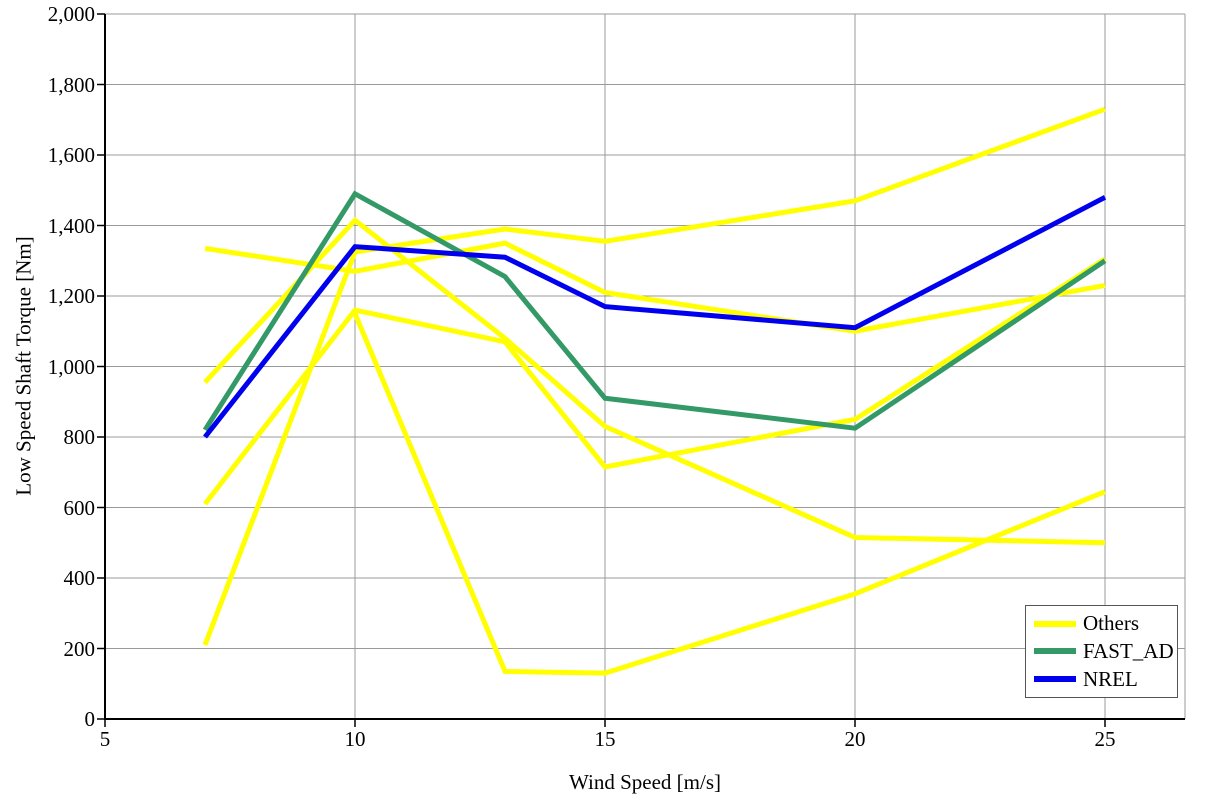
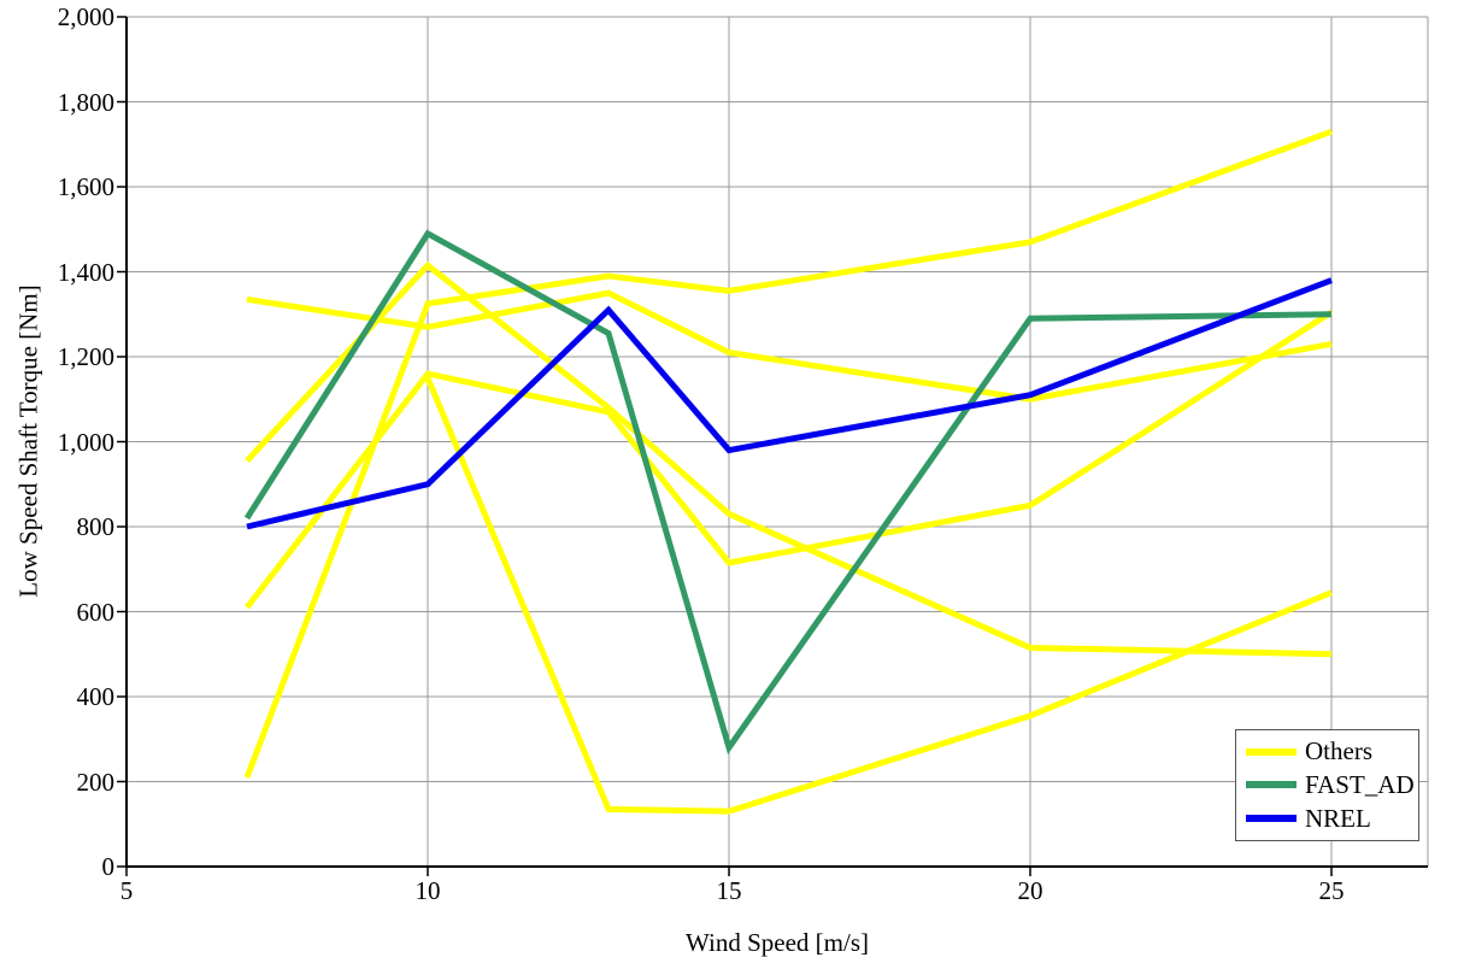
NREL/10: 1340 -> 900
FAST_AD/15: 910 -> 280
NREL/15: 1170 -> 980
FAST_AD/20: 820 -> 1290
NREL/25: 1480 -> 1380
